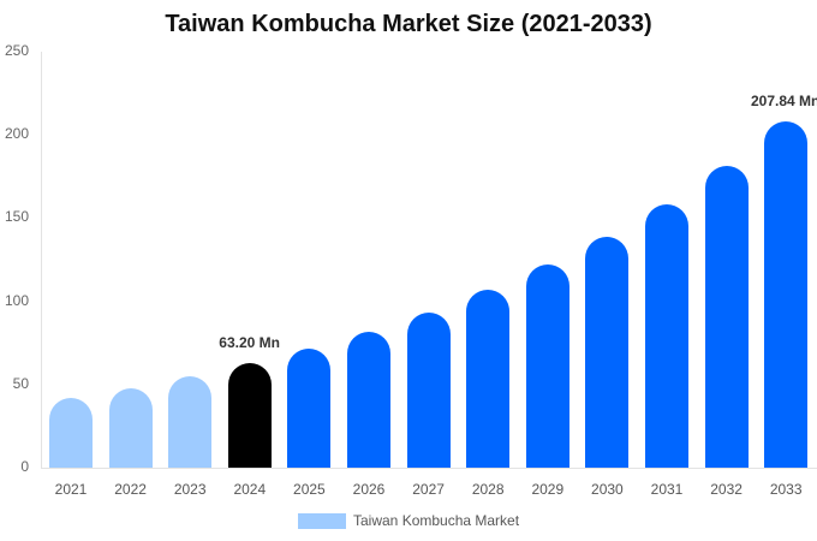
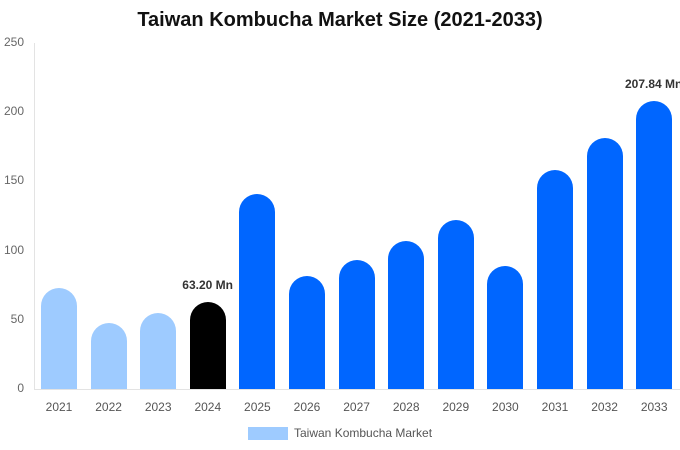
2021: 42 -> 73
2025: 72 -> 141
2030: 139 -> 89
